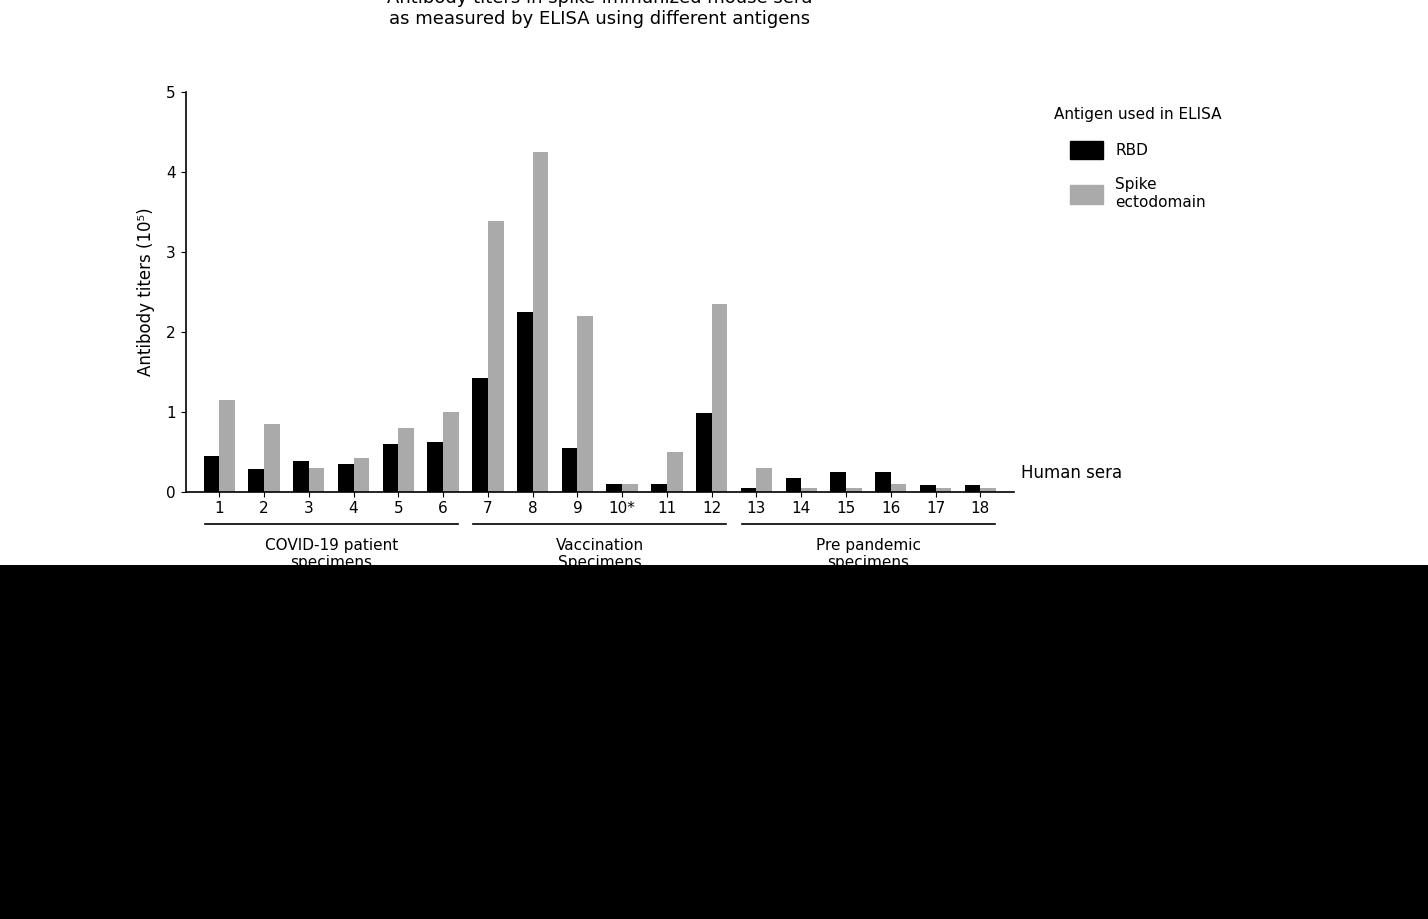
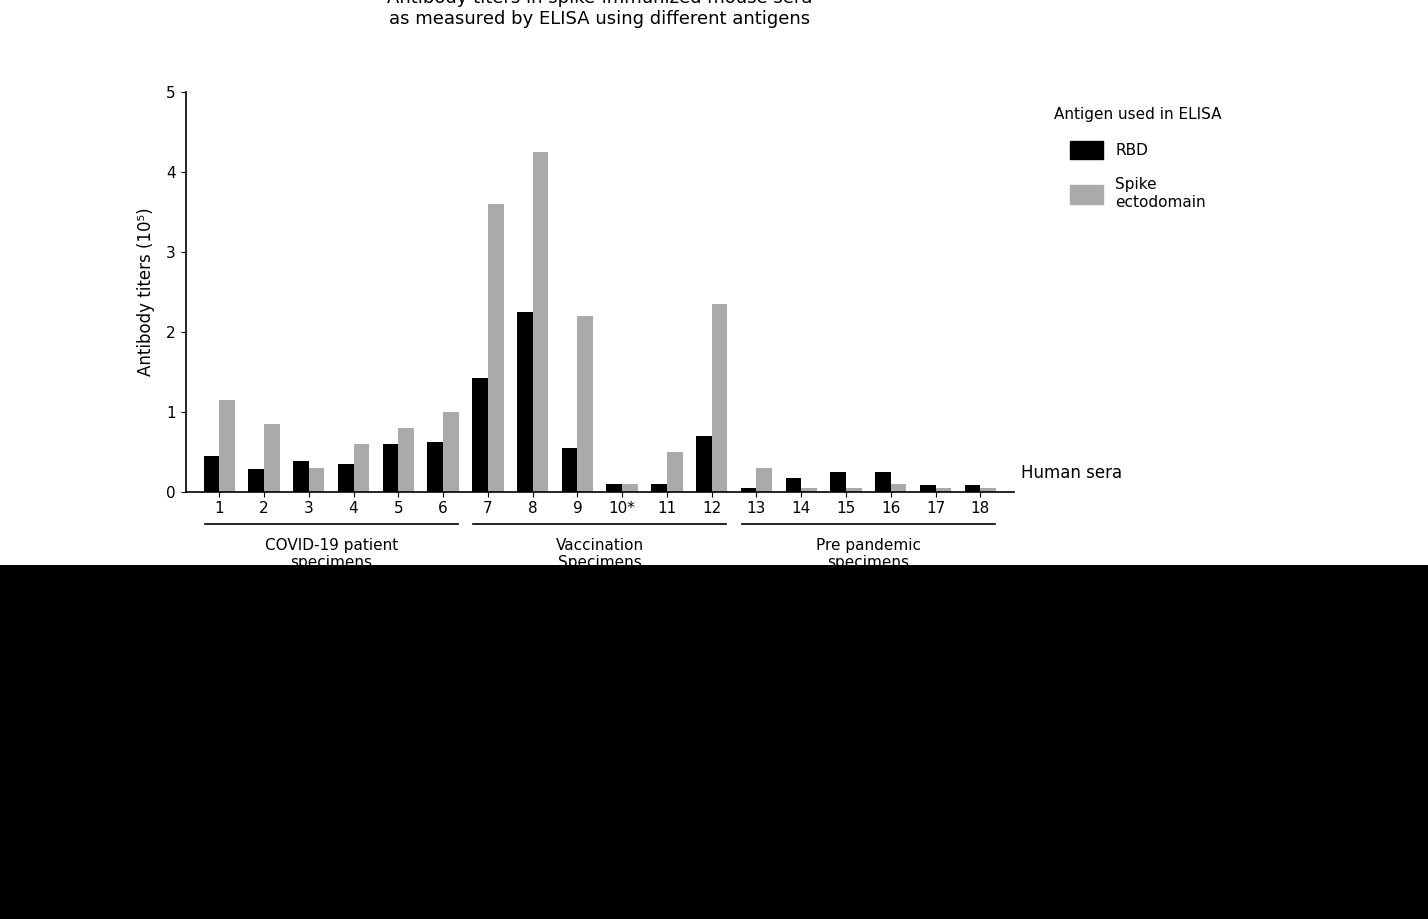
Spike ectodomain/4: 0.42 -> 0.60
Spike ectodomain/7: 3.38 -> 3.60
RBD/12: 0.98 -> 0.70
